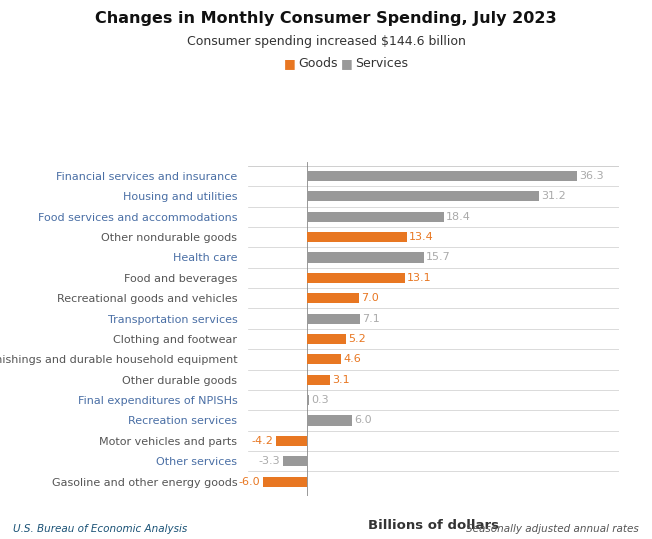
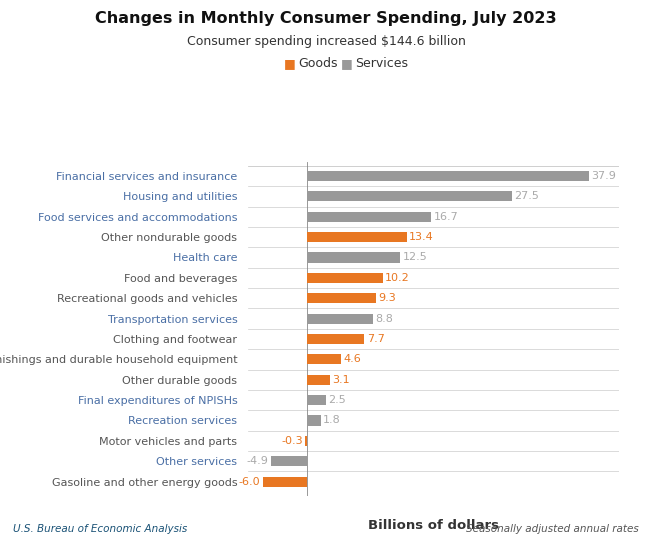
Financial services and insurance: 36.3 -> 37.9
Housing and utilities: 31.2 -> 27.5
Food services and accommodations: 18.4 -> 16.7
Health care: 15.7 -> 12.5
Food and beverages: 13.1 -> 10.2
Recreational goods and vehicles: 7.0 -> 9.3
Transportation services: 7.1 -> 8.8
Clothing and footwear: 5.2 -> 7.7
Final expenditures of NPISHs: 0.3 -> 2.5
Recreation services: 6.0 -> 1.8
Motor vehicles and parts: -4.2 -> -0.3
Other services: -3.3 -> -4.9
